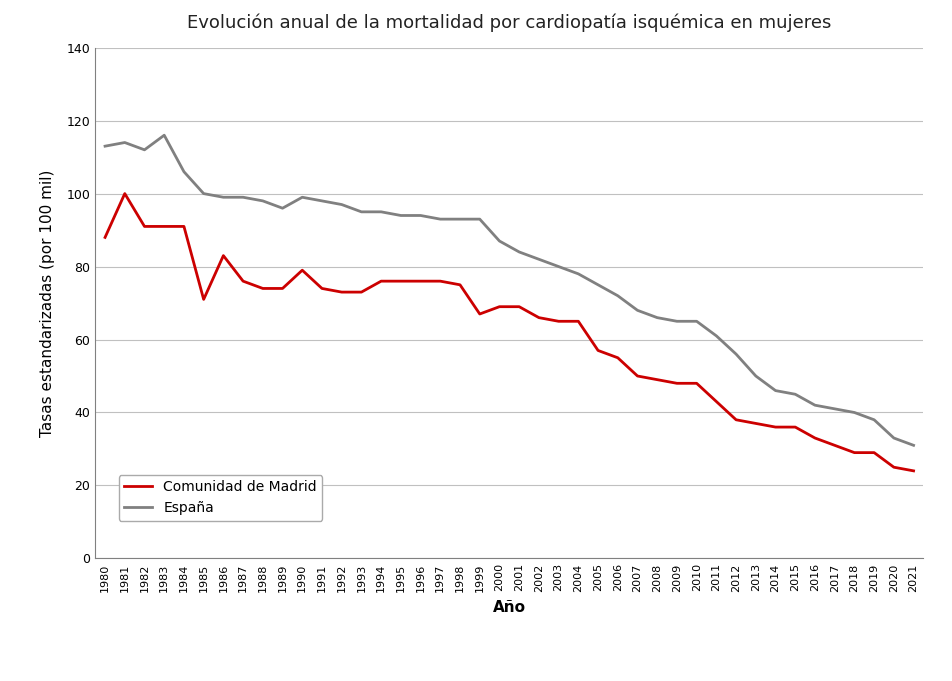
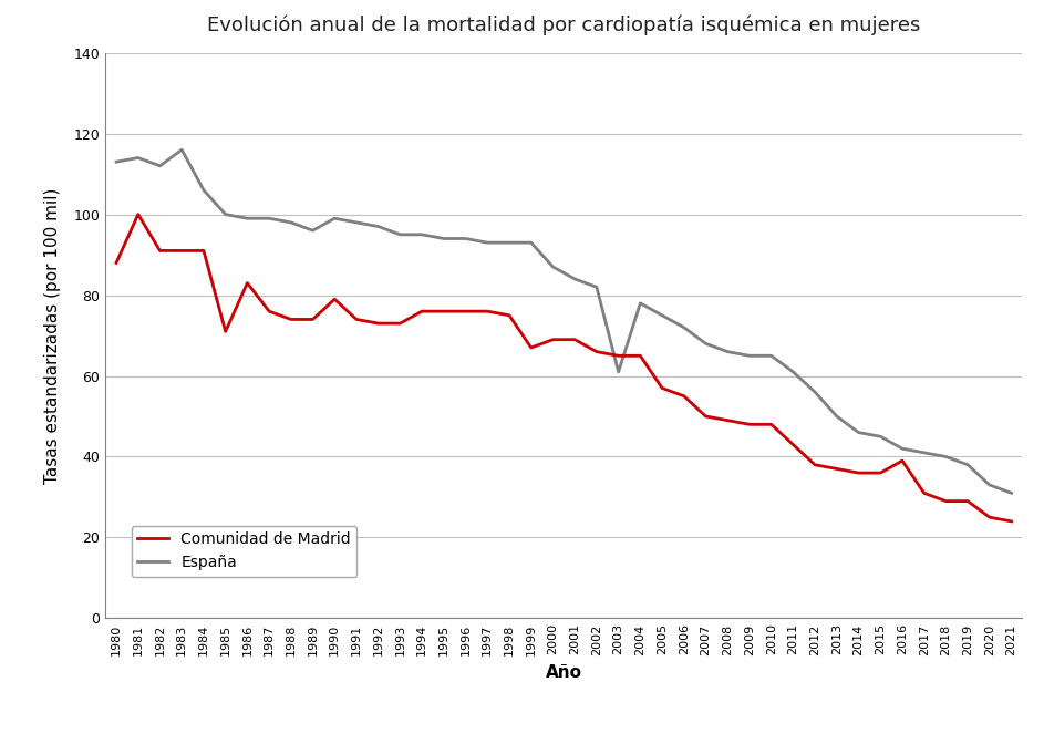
España/2003: 80 -> 61
Comunidad de Madrid/2016: 33 -> 39
